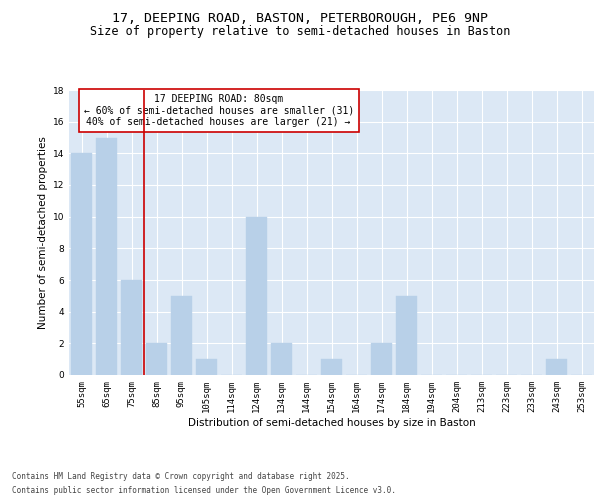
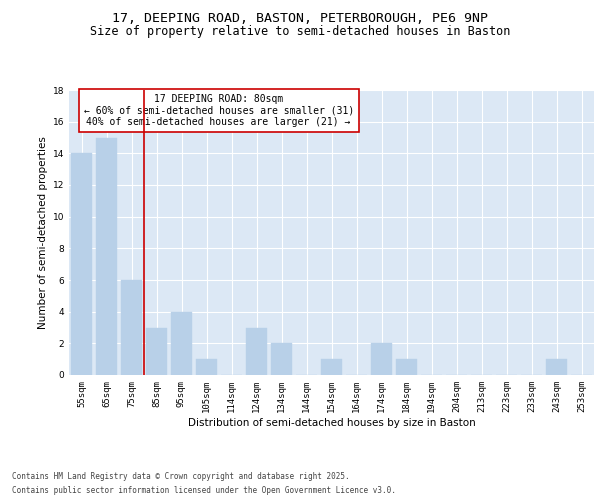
85sqm: 2 -> 3
95sqm: 5 -> 4
124sqm: 10 -> 3
184sqm: 5 -> 1
